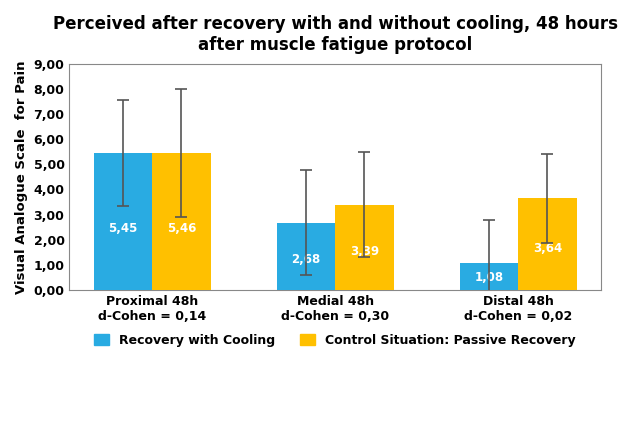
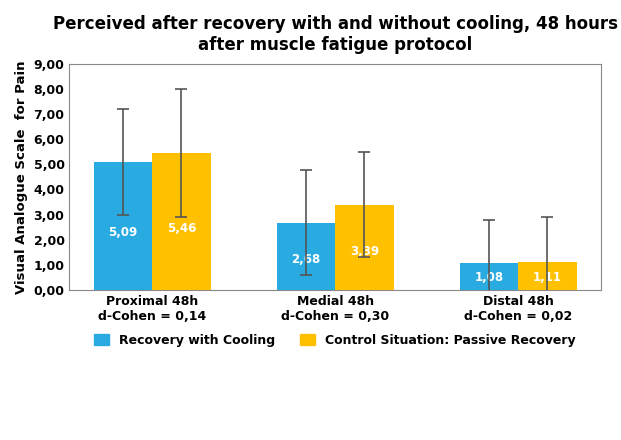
Recovery with Cooling/Proximal 48h d-Cohen = 0,14: 5,45 -> 5,09
Control Situation: Passive Recovery/Distal 48h d-Cohen = 0,02: 3,64 -> 1,11
